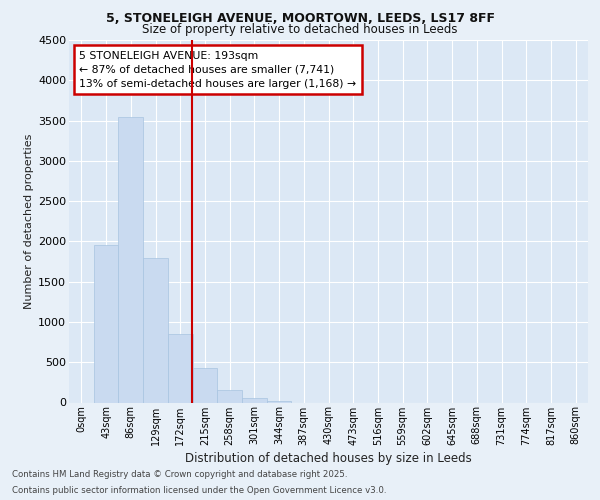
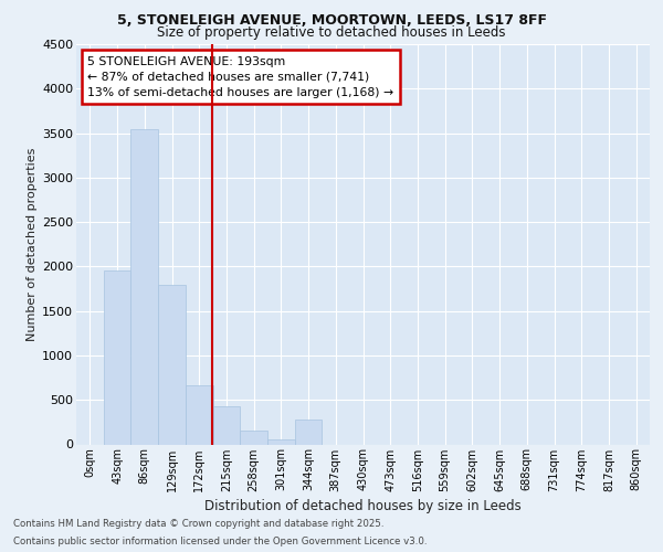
172sqm: 850 -> 660
344sqm: 20 -> 280
